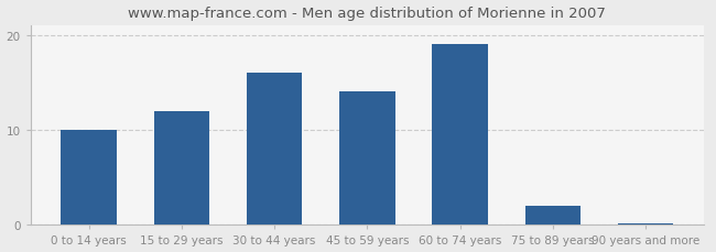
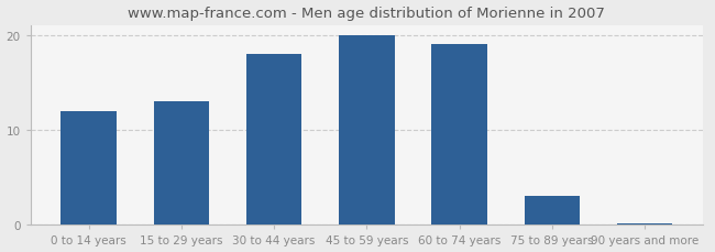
0 to 14 years: 10.0 -> 12.0
15 to 29 years: 12.0 -> 13.0
30 to 44 years: 16.0 -> 18.0
45 to 59 years: 14.0 -> 20.0
75 to 89 years: 2.0 -> 3.0
